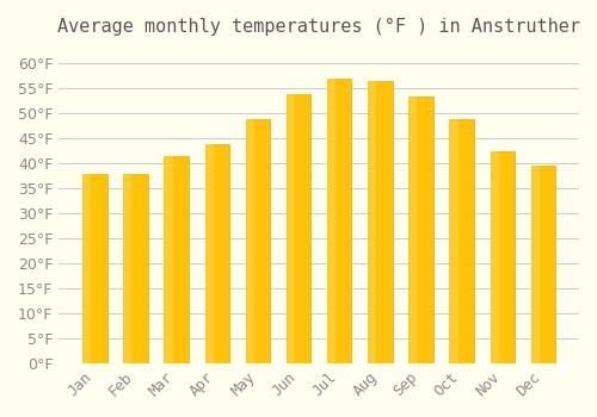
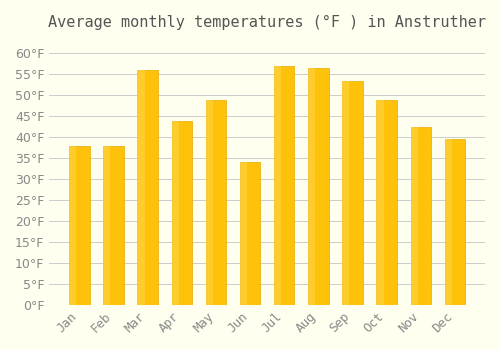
Mar: 41.5°F -> 56.0°F
Jun: 54.0°F -> 34.0°F
